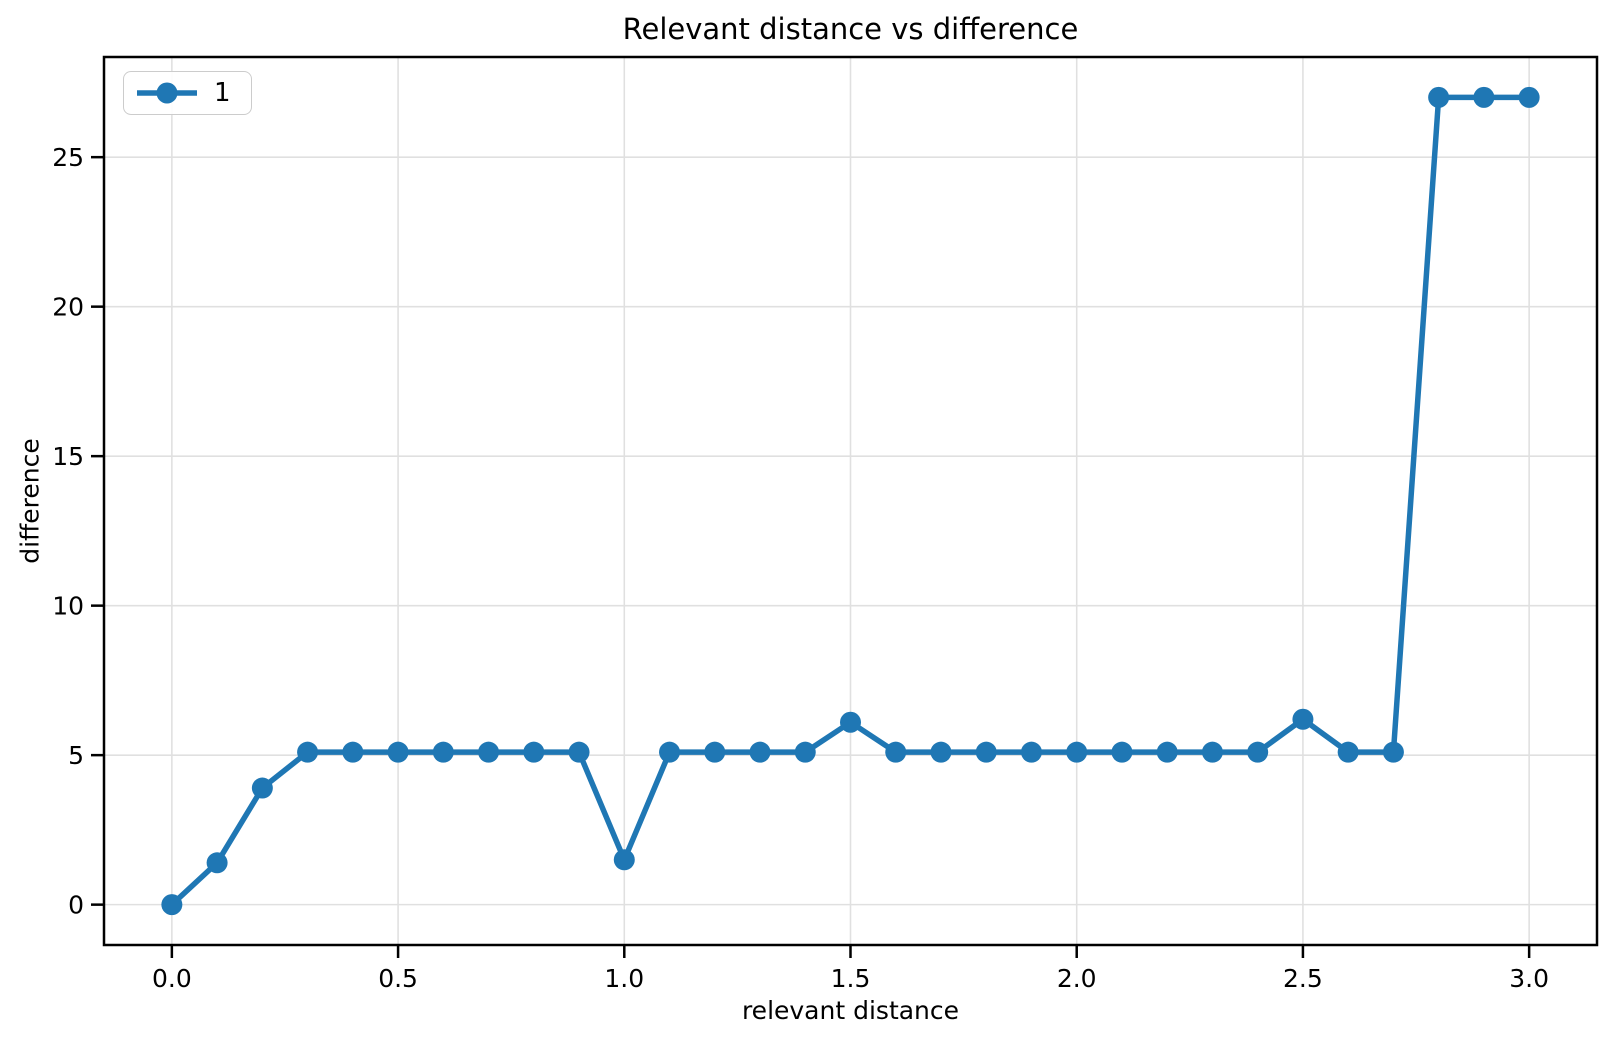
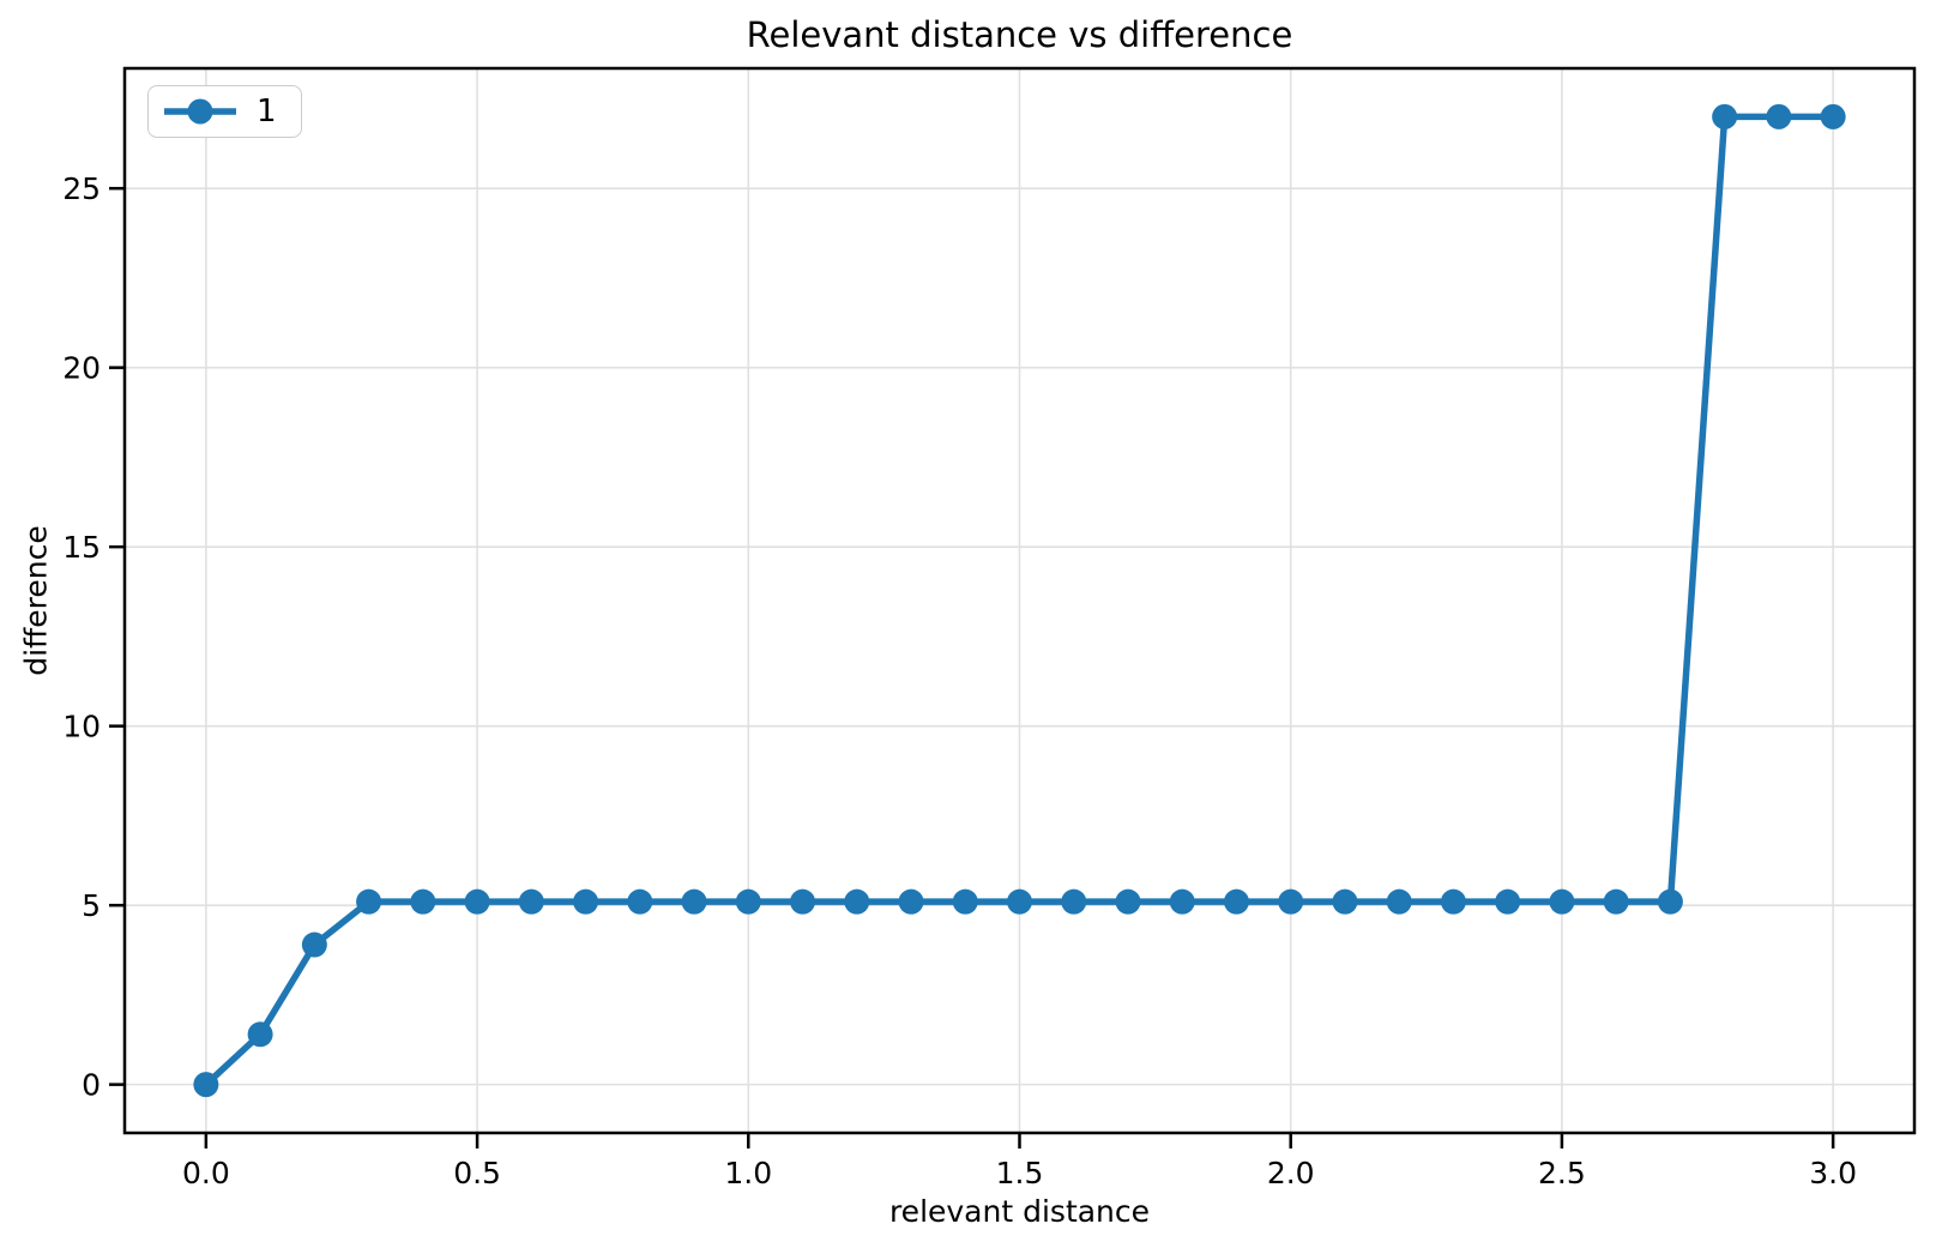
1.0: 1.5 -> 5.1
1.5: 6.1 -> 5.1
2.5: 6.2 -> 5.1
